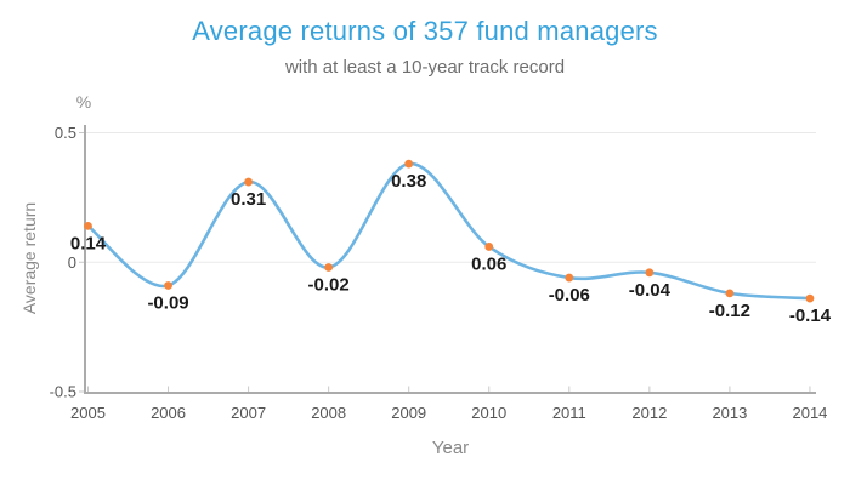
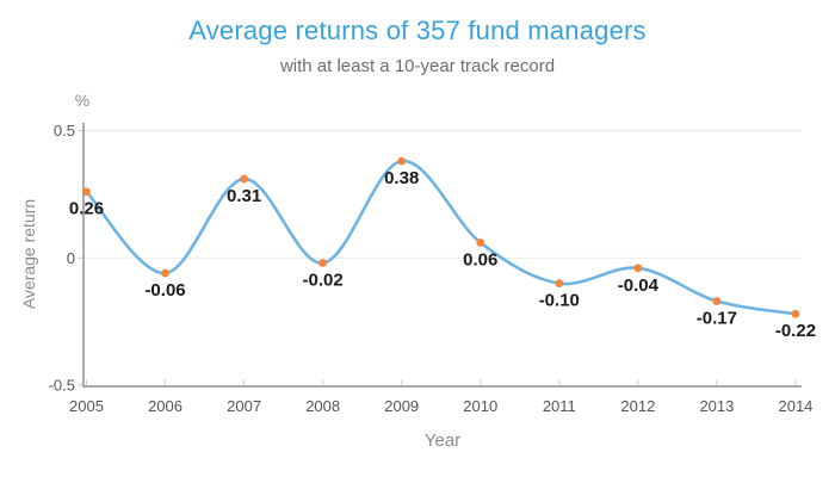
2005: 0.14 -> 0.26
2006: -0.09 -> -0.06
2011: -0.06 -> -0.10
2013: -0.12 -> -0.17
2014: -0.14 -> -0.22
